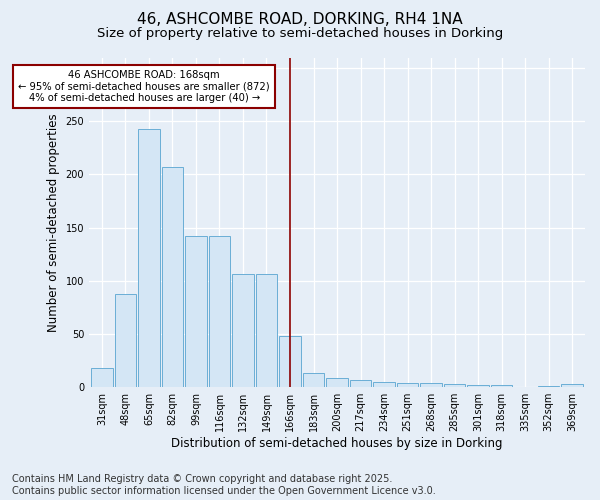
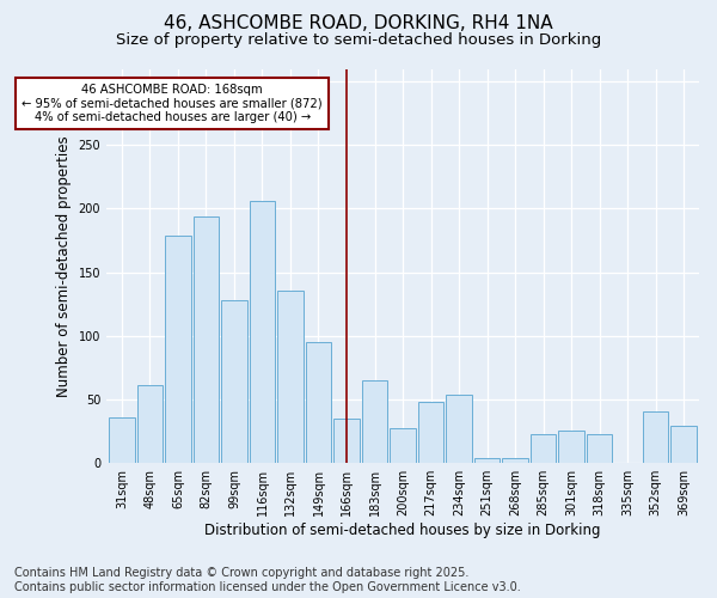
31sqm: 18 -> 36
48sqm: 88 -> 61
65sqm: 243 -> 179
82sqm: 207 -> 194
99sqm: 142 -> 128
116sqm: 142 -> 206
132sqm: 106 -> 136
149sqm: 106 -> 95
166sqm: 48 -> 35
183sqm: 13 -> 65
200sqm: 9 -> 27
217sqm: 7 -> 48
234sqm: 5 -> 54
285sqm: 3 -> 23
301sqm: 2 -> 26
318sqm: 2 -> 23
352sqm: 1 -> 41
369sqm: 3 -> 29
